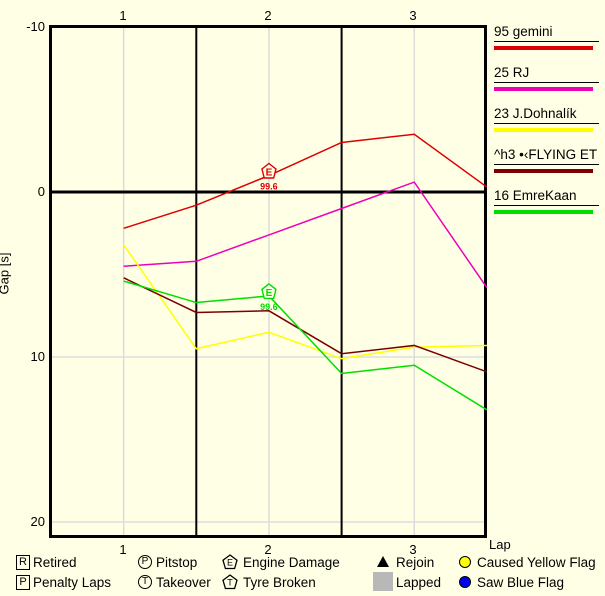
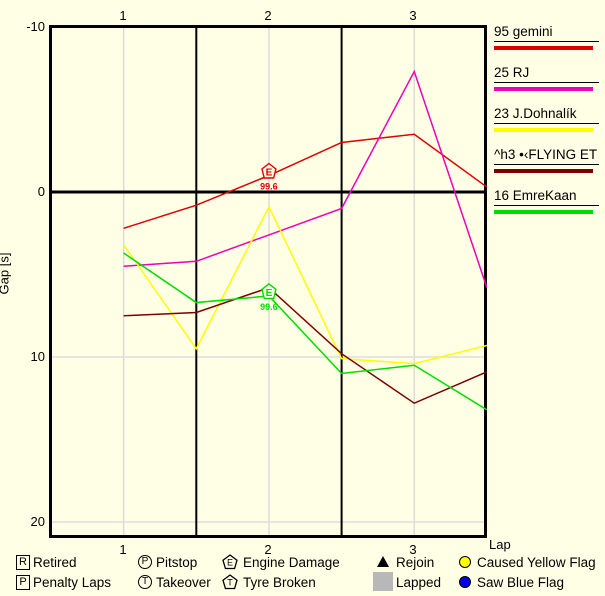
^h3 •‹FLYING ET/1: 5.2 -> 7.5
16 EmreKaan/1: 5.4 -> 3.7
23 J.Dohnalík/2: 8.5 -> 0.9
^h3 •‹FLYING ET/2: 7.2 -> 5.8
25 RJ/3: -0.6 -> -7.3
23 J.Dohnalík/3: 9.4 -> 10.4
^h3 •‹FLYING ET/3: 9.3 -> 12.8
